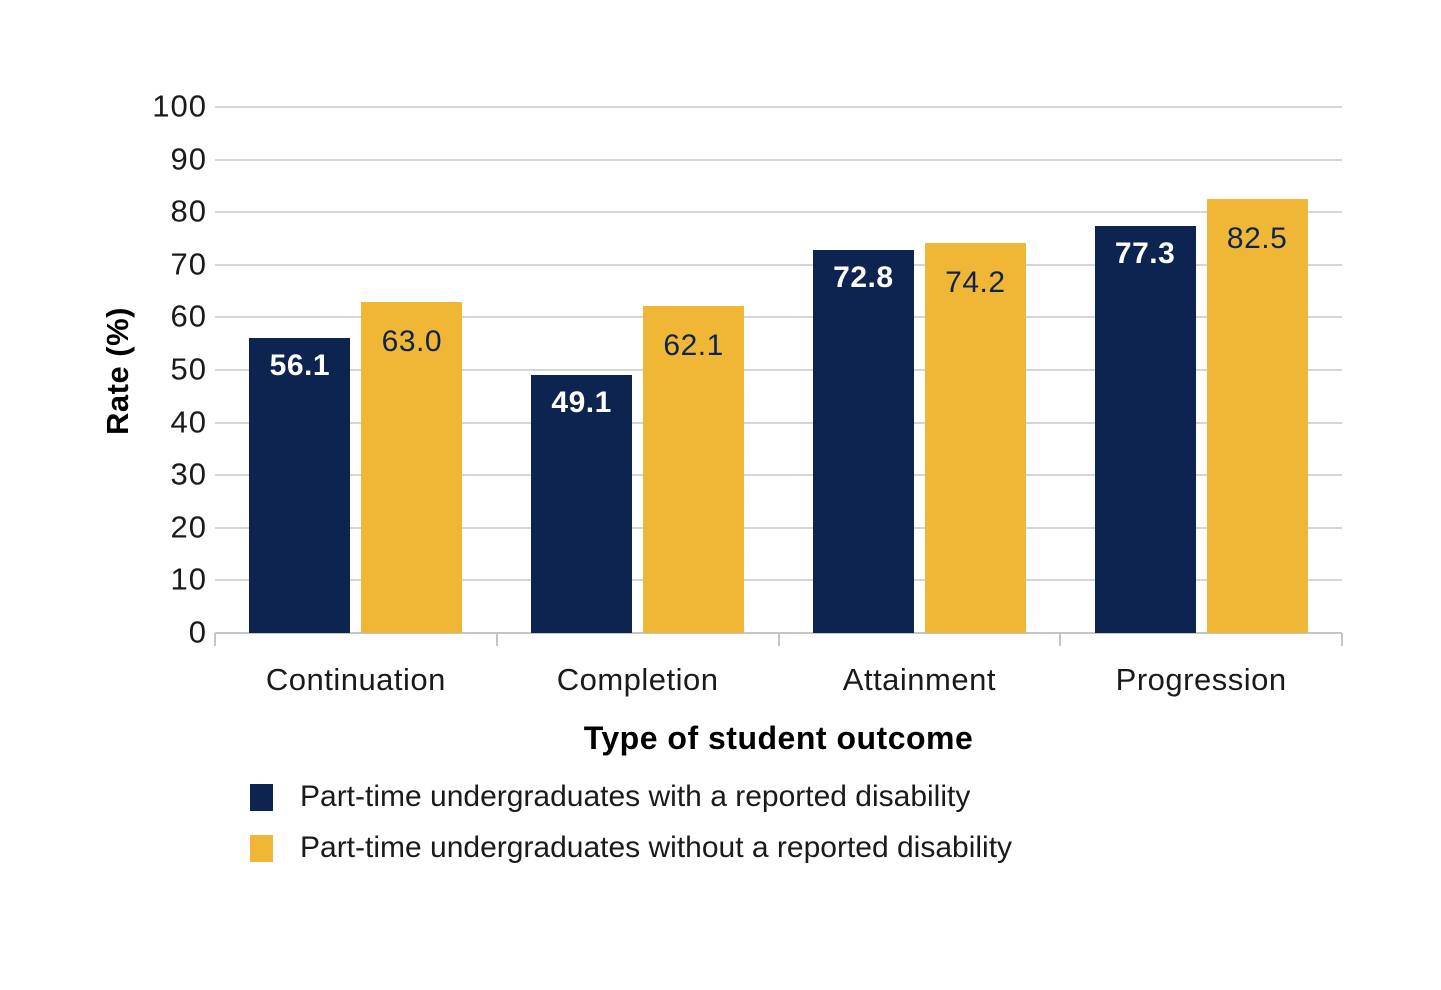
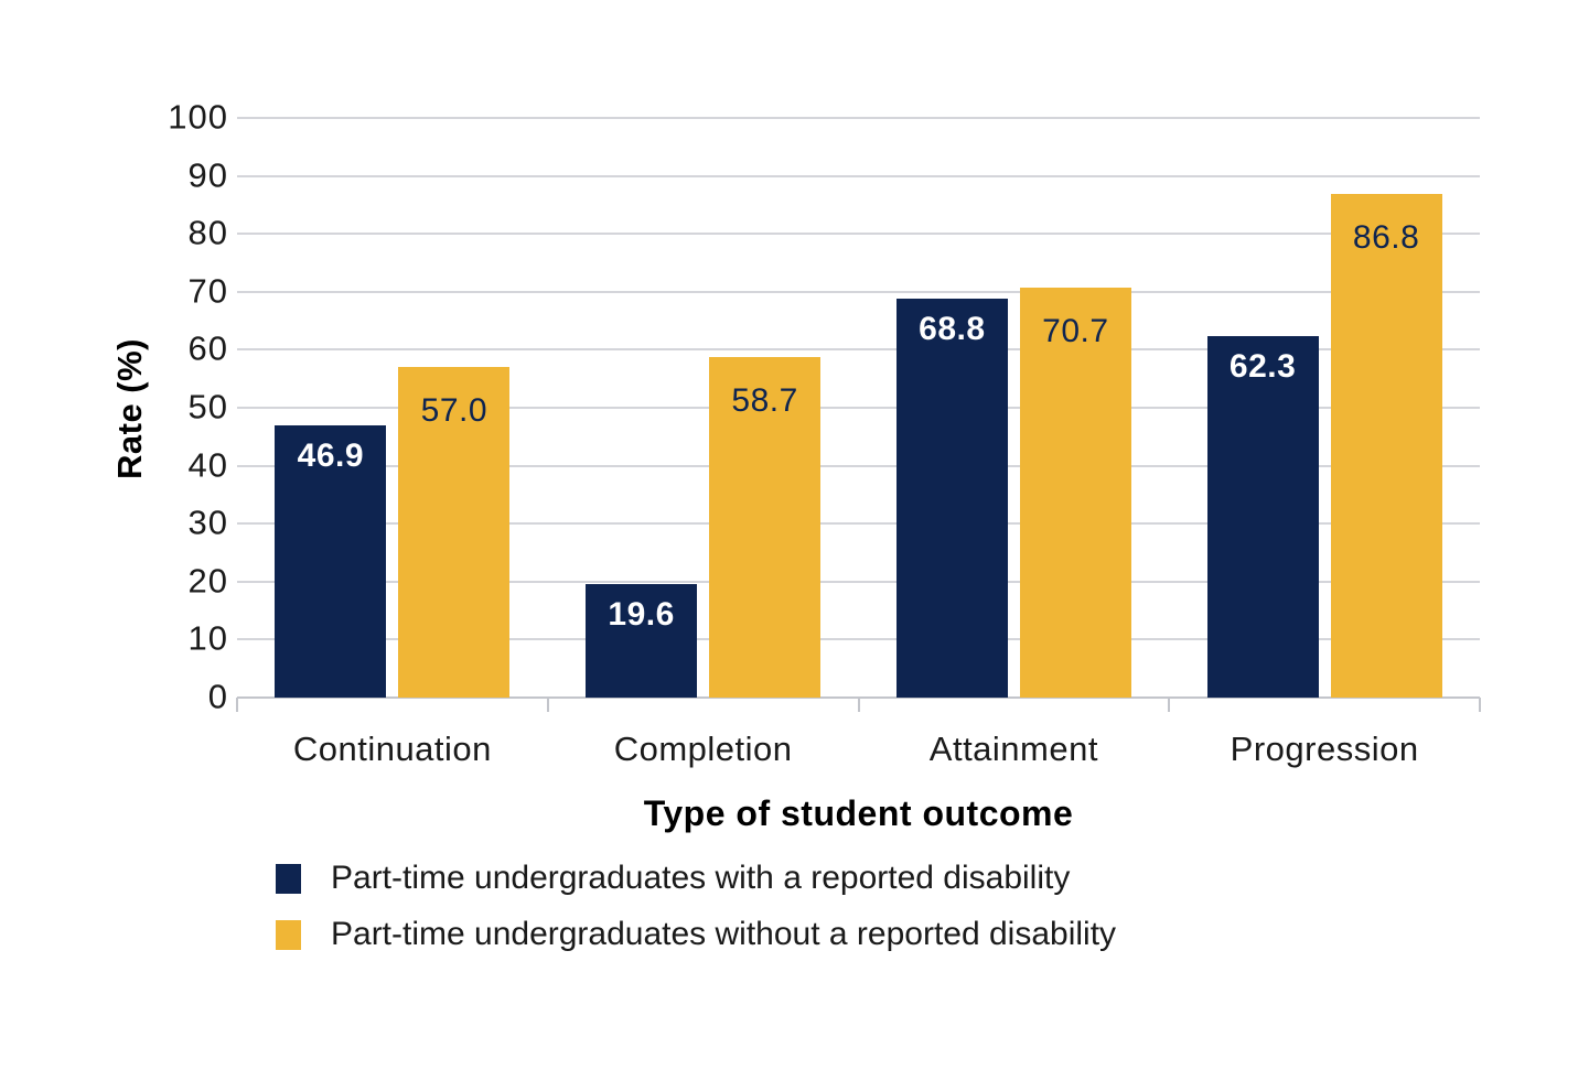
Part-time undergraduates with a reported disability/Continuation: 56.1 -> 46.9
Part-time undergraduates without a reported disability/Continuation: 63.0 -> 57.0
Part-time undergraduates with a reported disability/Completion: 49.1 -> 19.6
Part-time undergraduates without a reported disability/Completion: 62.1 -> 58.7
Part-time undergraduates with a reported disability/Attainment: 72.8 -> 68.8
Part-time undergraduates without a reported disability/Attainment: 74.2 -> 70.7
Part-time undergraduates with a reported disability/Progression: 77.3 -> 62.3
Part-time undergraduates without a reported disability/Progression: 82.5 -> 86.8
